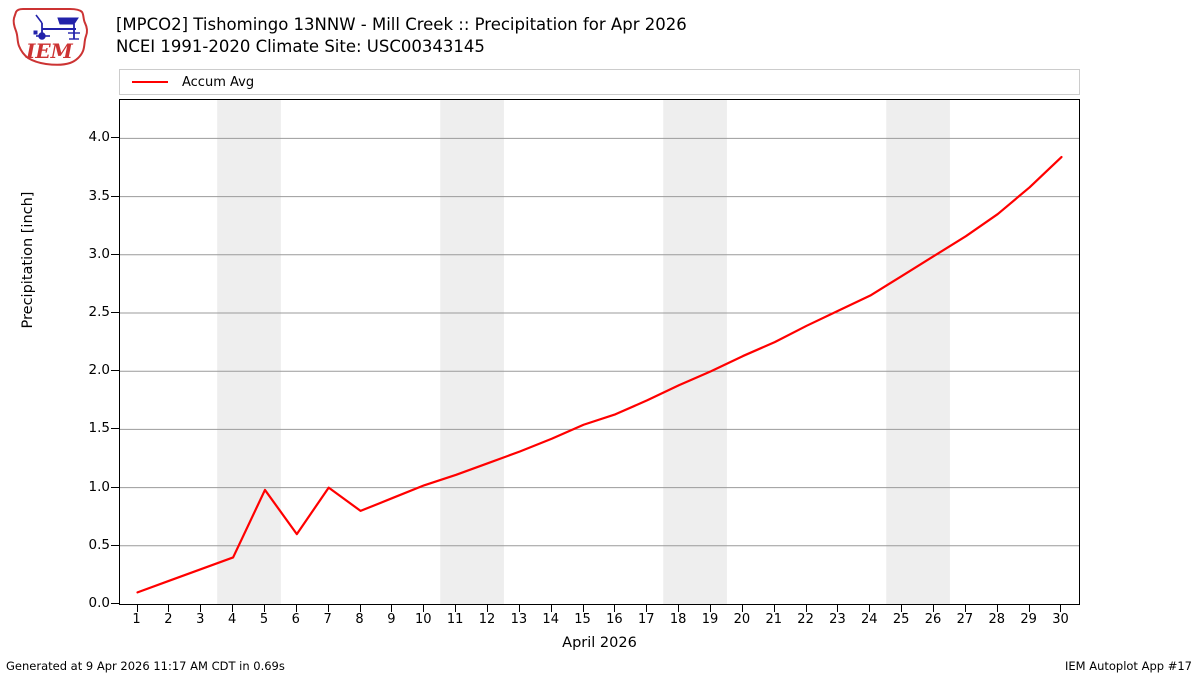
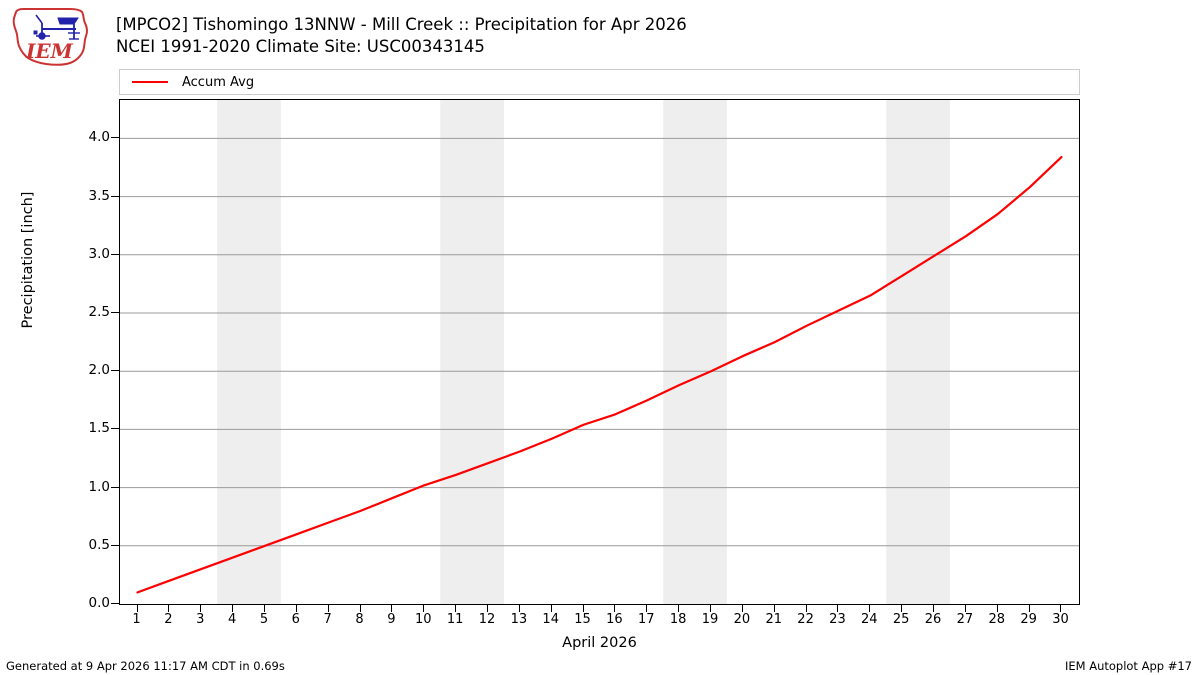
5: 0.98 -> 0.50
7: 1.00 -> 0.70
